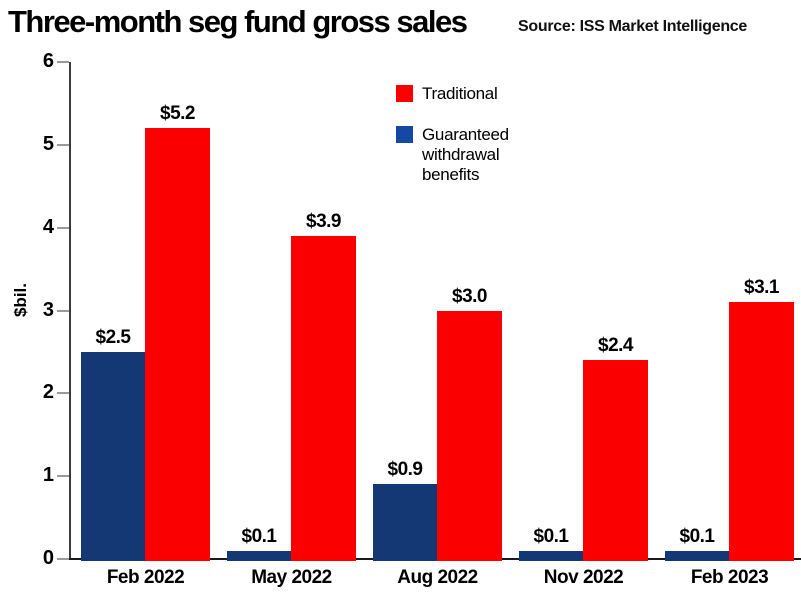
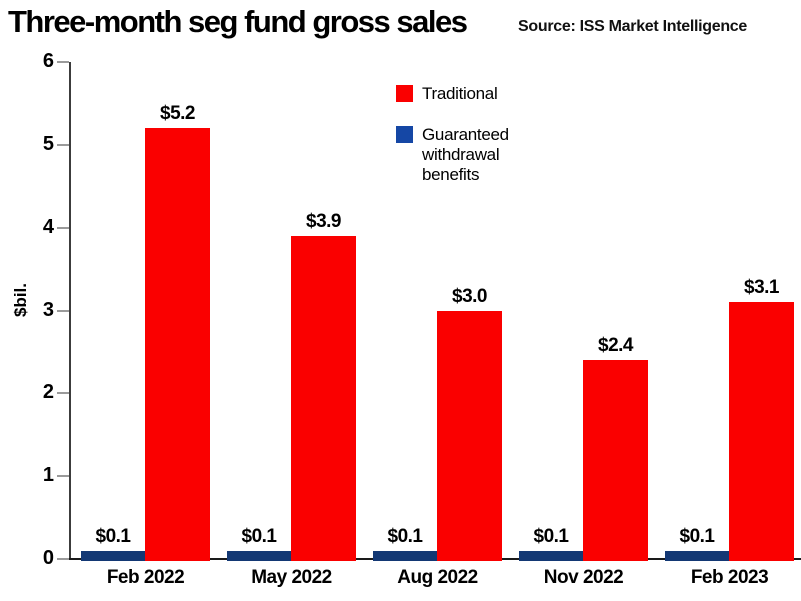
Guaranteed withdrawal benefits/Feb 2022: $2.5 -> $0.1
Guaranteed withdrawal benefits/Aug 2022: $0.9 -> $0.1
